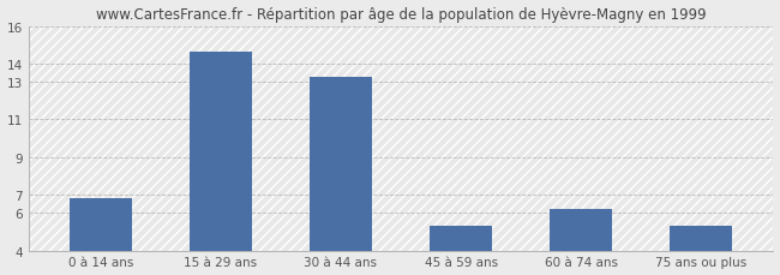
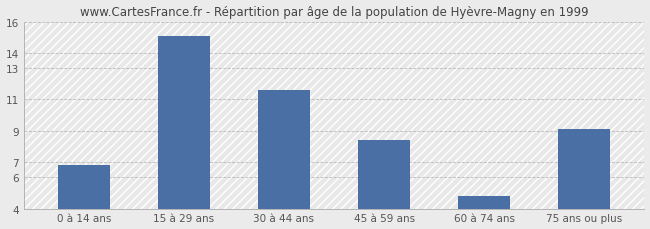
15 à 29 ans: 14.6 -> 15.1
30 à 44 ans: 13.3 -> 11.6
45 à 59 ans: 5.3 -> 8.4
60 à 74 ans: 6.2 -> 4.8
75 ans ou plus: 5.3 -> 9.1
